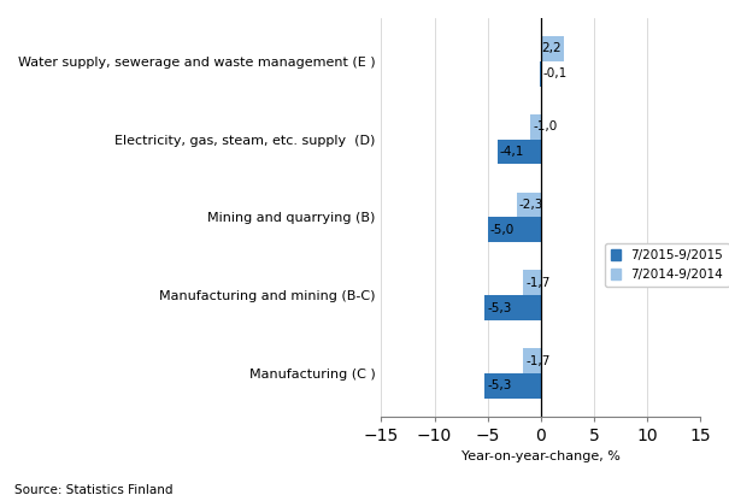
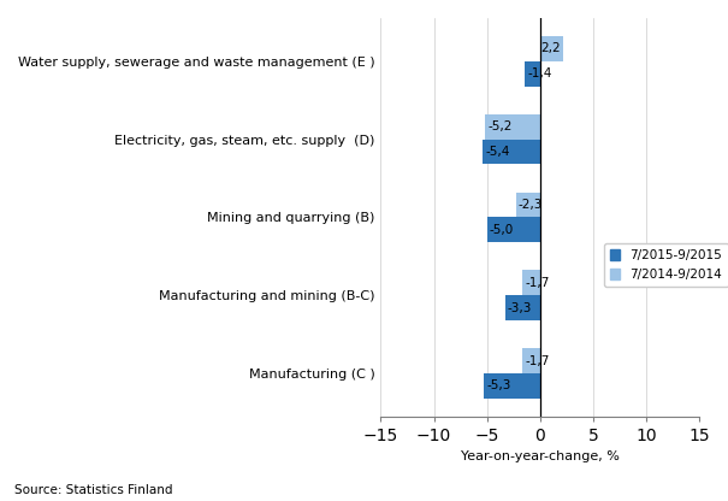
7/2015-9/2015/Water supply, sewerage and waste management (E ): -0,1 -> -1,4
7/2014-9/2014/Electricity, gas, steam, etc. supply (D): -1,0 -> -5,2
7/2015-9/2015/Electricity, gas, steam, etc. supply (D): -4,1 -> -5,4
7/2015-9/2015/Manufacturing and mining (B-C): -5,3 -> -3,3
